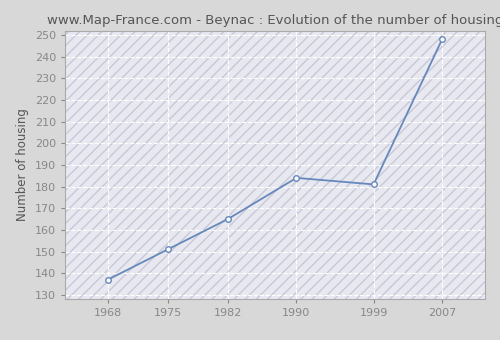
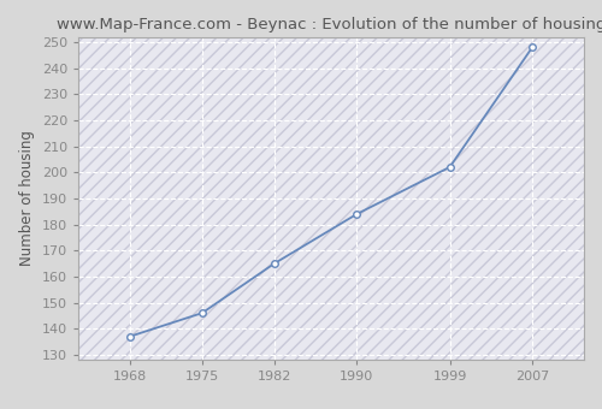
1975: 151 -> 146
1999: 181 -> 202
